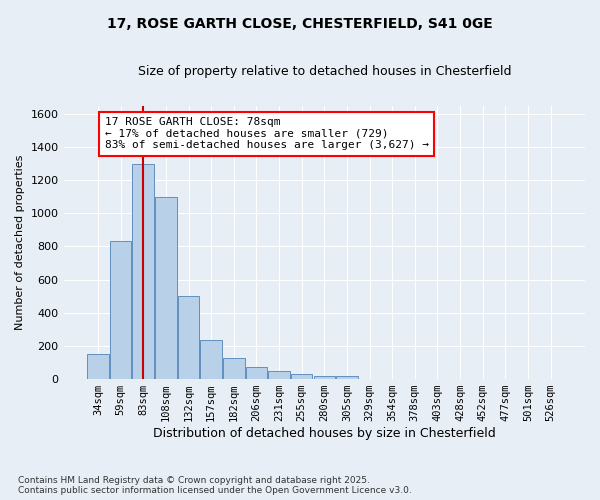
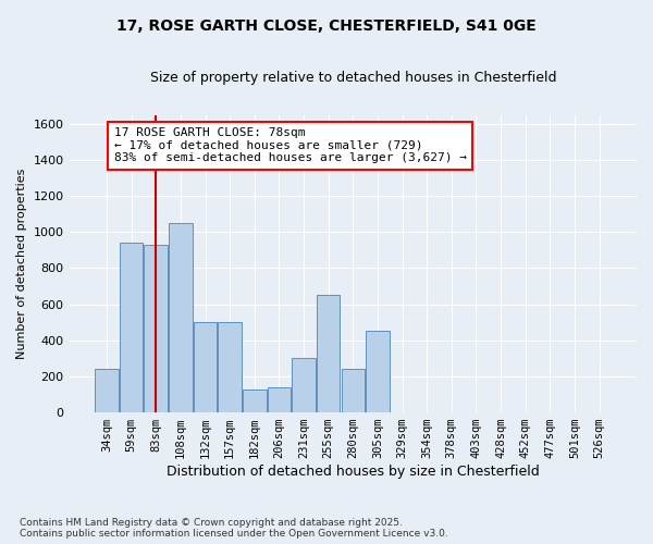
34sqm: 150 -> 240
59sqm: 830 -> 940
83sqm: 1300 -> 930
108sqm: 1100 -> 1050
157sqm: 240 -> 500
206sqm: 80 -> 140
231sqm: 50 -> 300
255sqm: 30 -> 650
280sqm: 20 -> 240
305sqm: 20 -> 450
